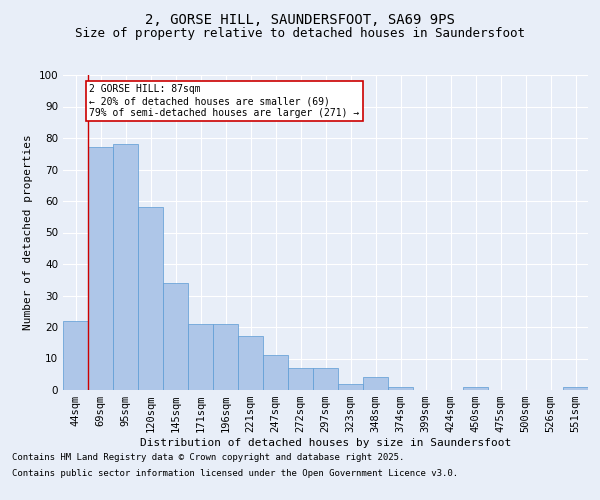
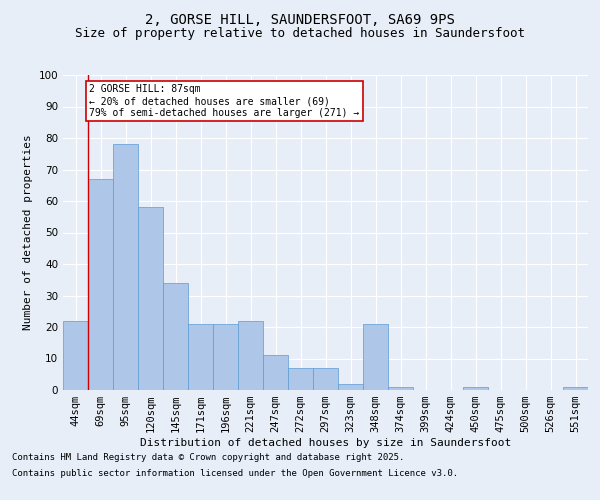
69sqm: 77 -> 67
221sqm: 17 -> 22
348sqm: 4 -> 21
